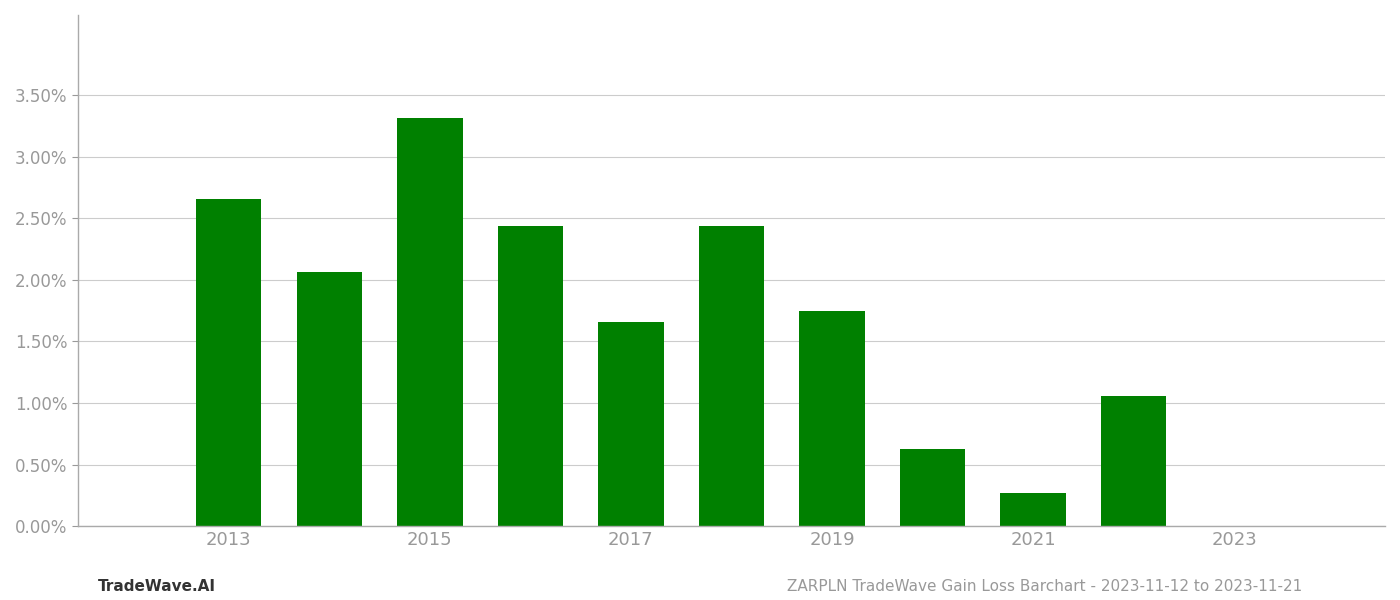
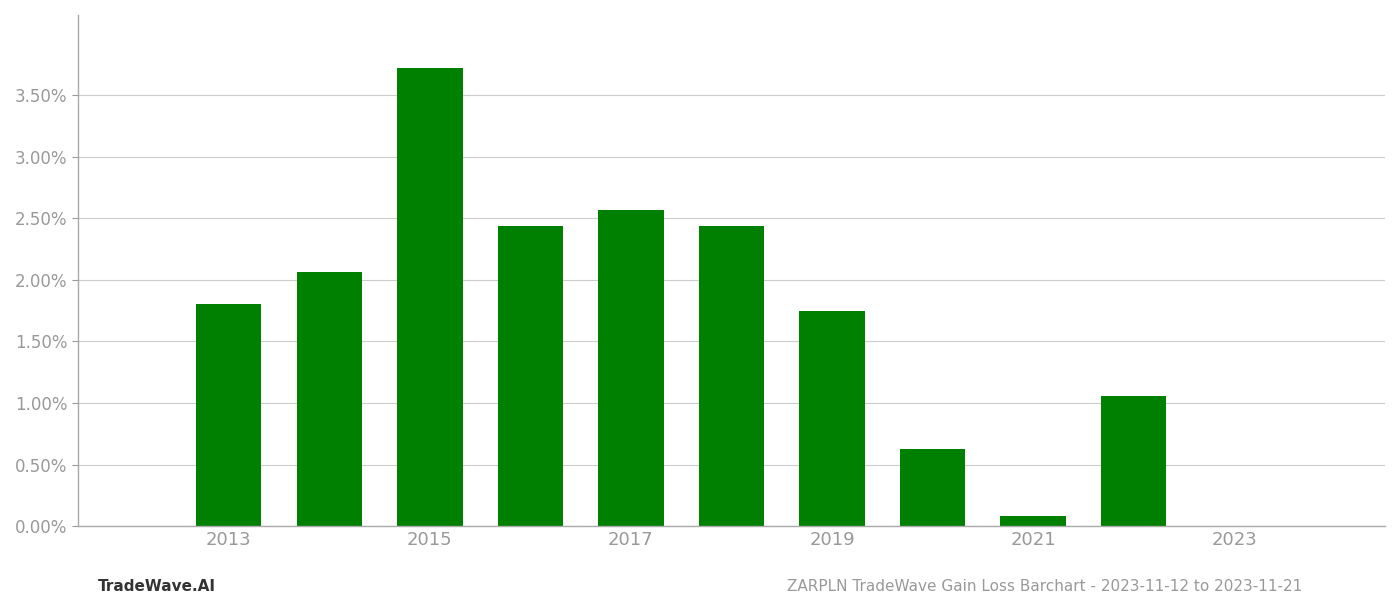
2013: 2.66% -> 1.80%
2015: 3.31% -> 3.72%
2017: 1.66% -> 2.57%
2021: 0.27% -> 0.08%
